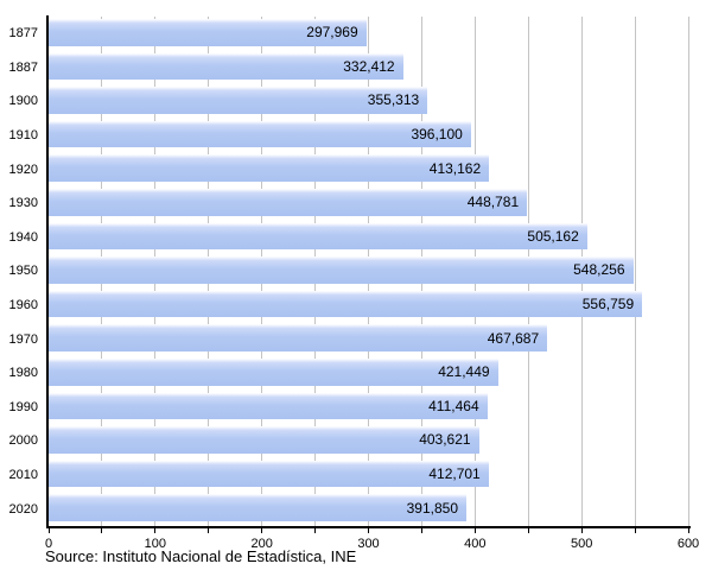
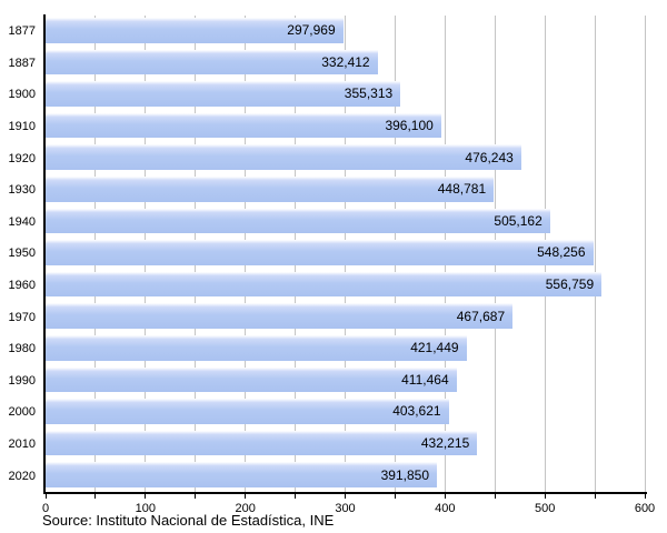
1920: 413,162 -> 476,243
2010: 412,701 -> 432,215
